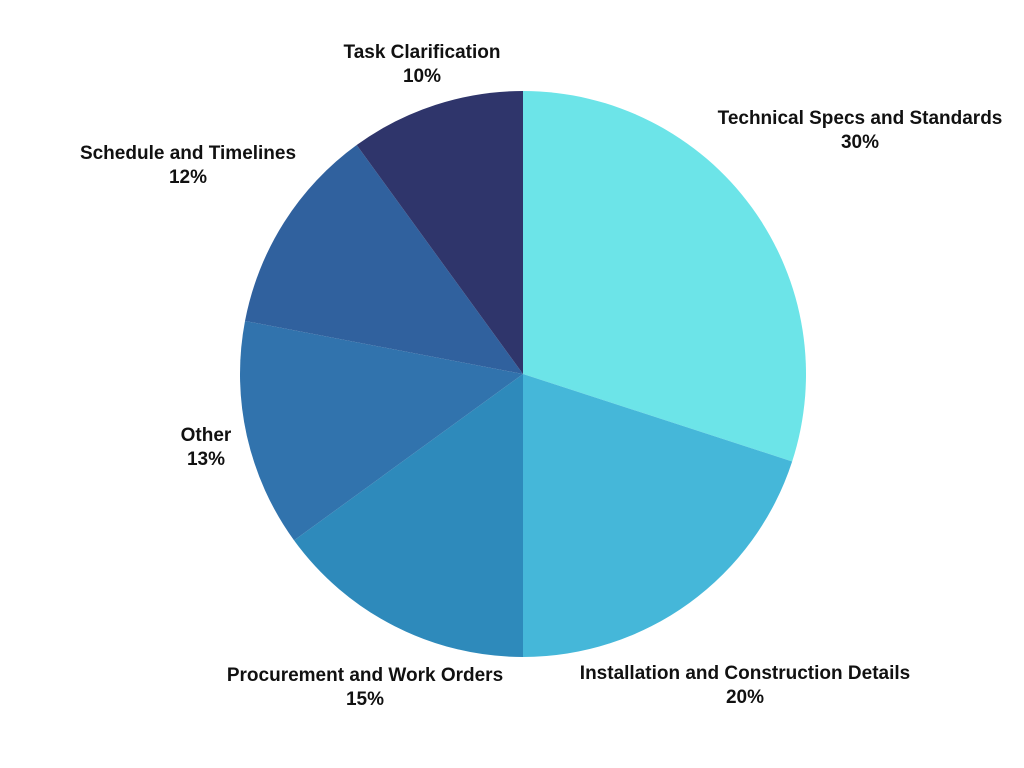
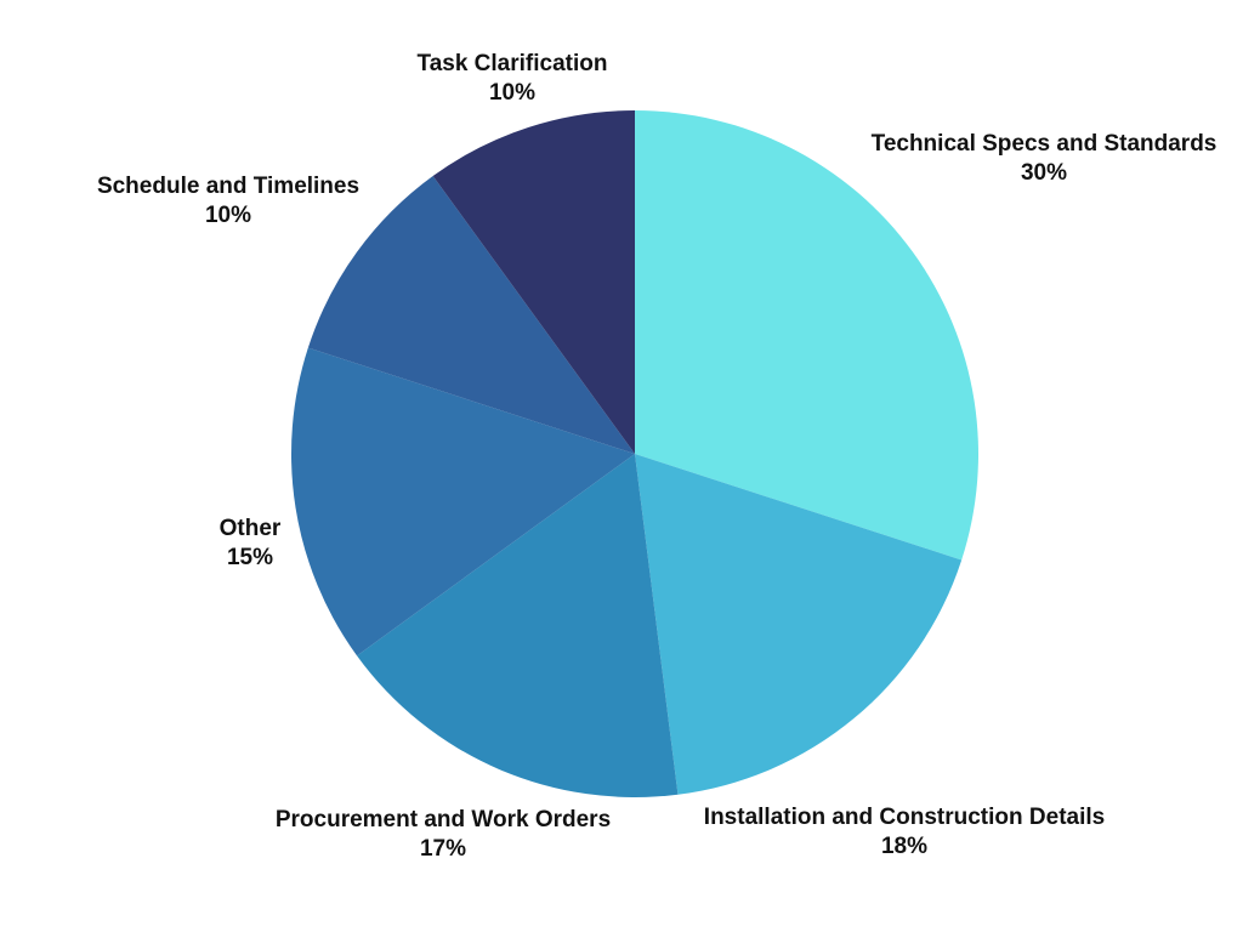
Installation and Construction Details: 20% -> 18%
Procurement and Work Orders: 15% -> 17%
Other: 13% -> 15%
Schedule and Timelines: 12% -> 10%
